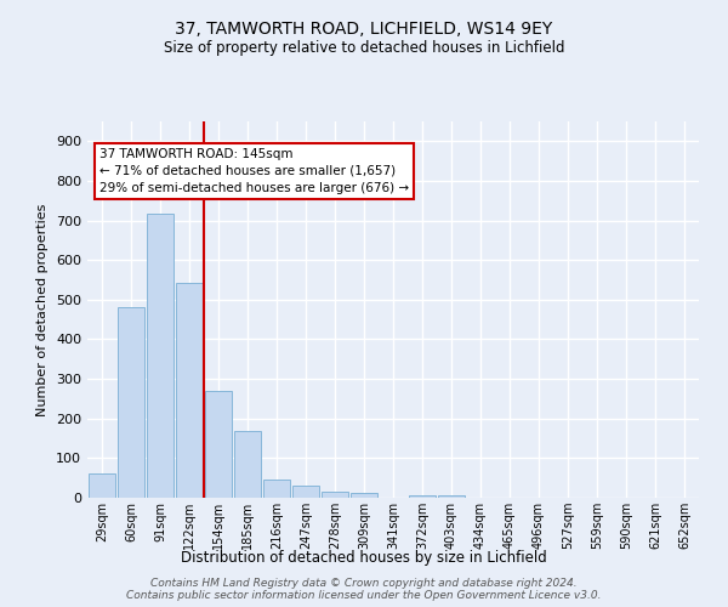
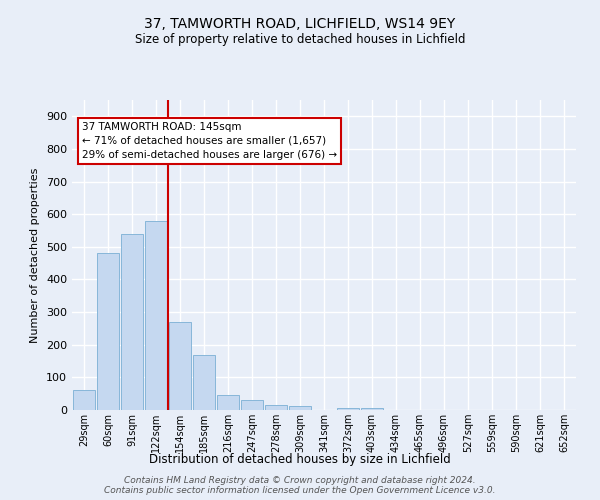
91sqm: 718 -> 540
122sqm: 543 -> 580
